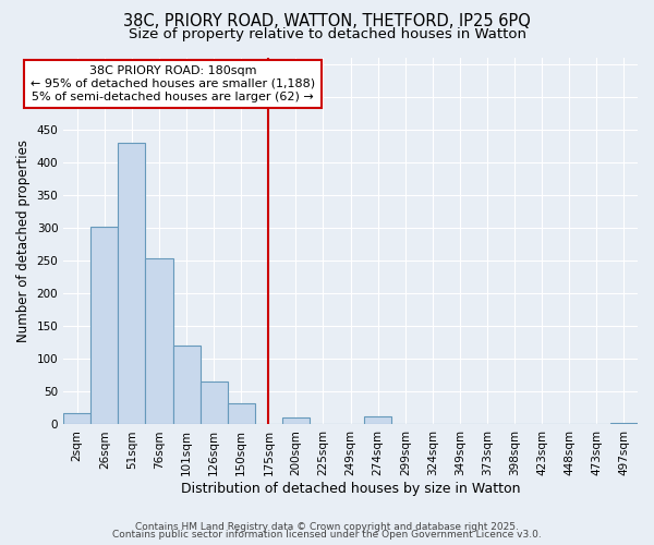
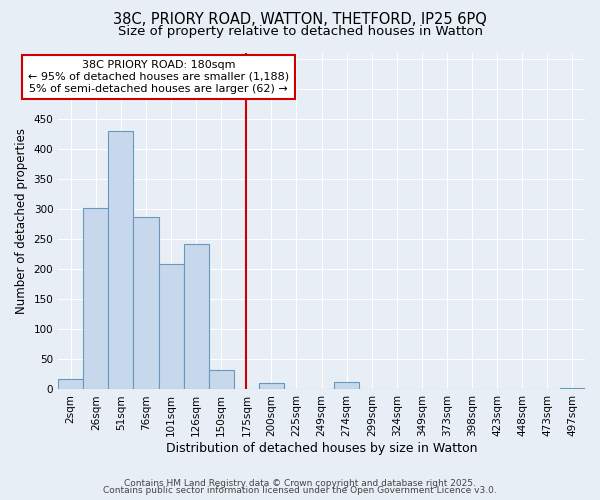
76sqm: 253 -> 286
101sqm: 120 -> 208
126sqm: 65 -> 242
